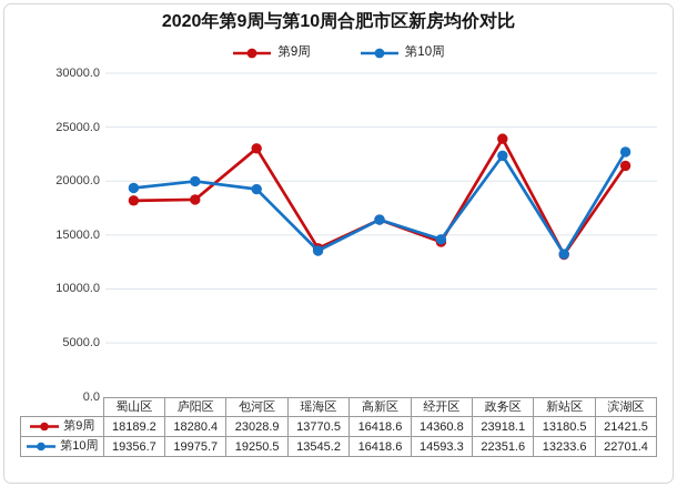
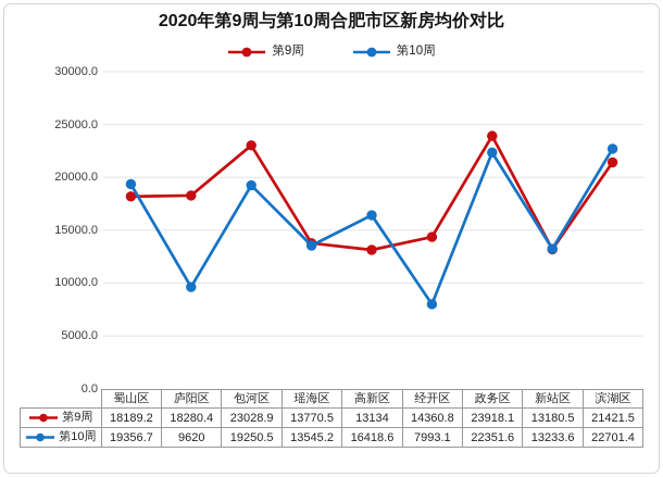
第10周/庐阳区: 19975.7 -> 9620
第9周/高新区: 16418.6 -> 13134
第10周/经开区: 14593.3 -> 7993.1
